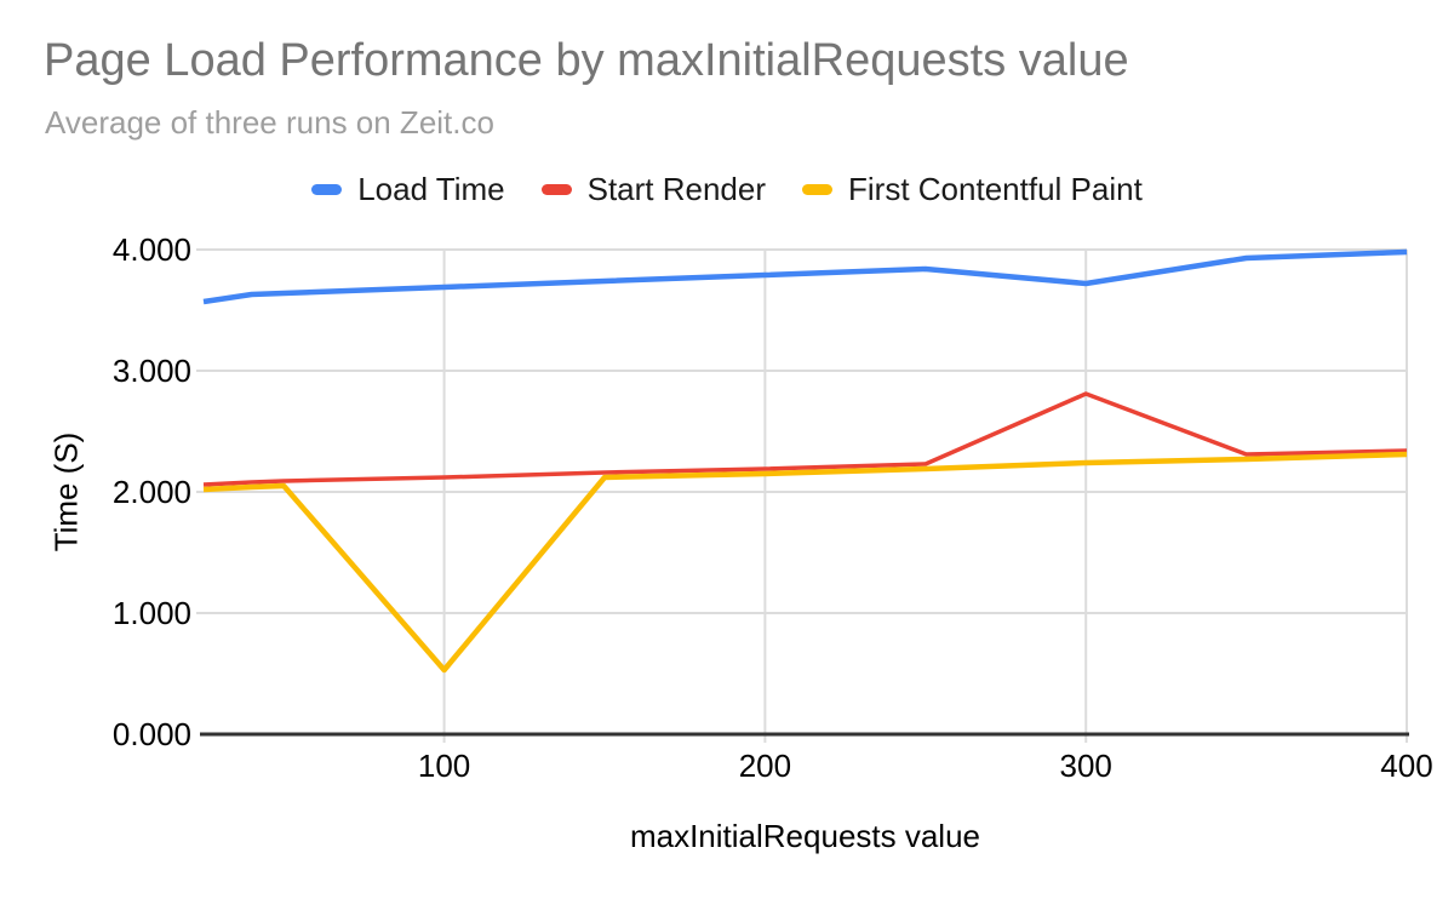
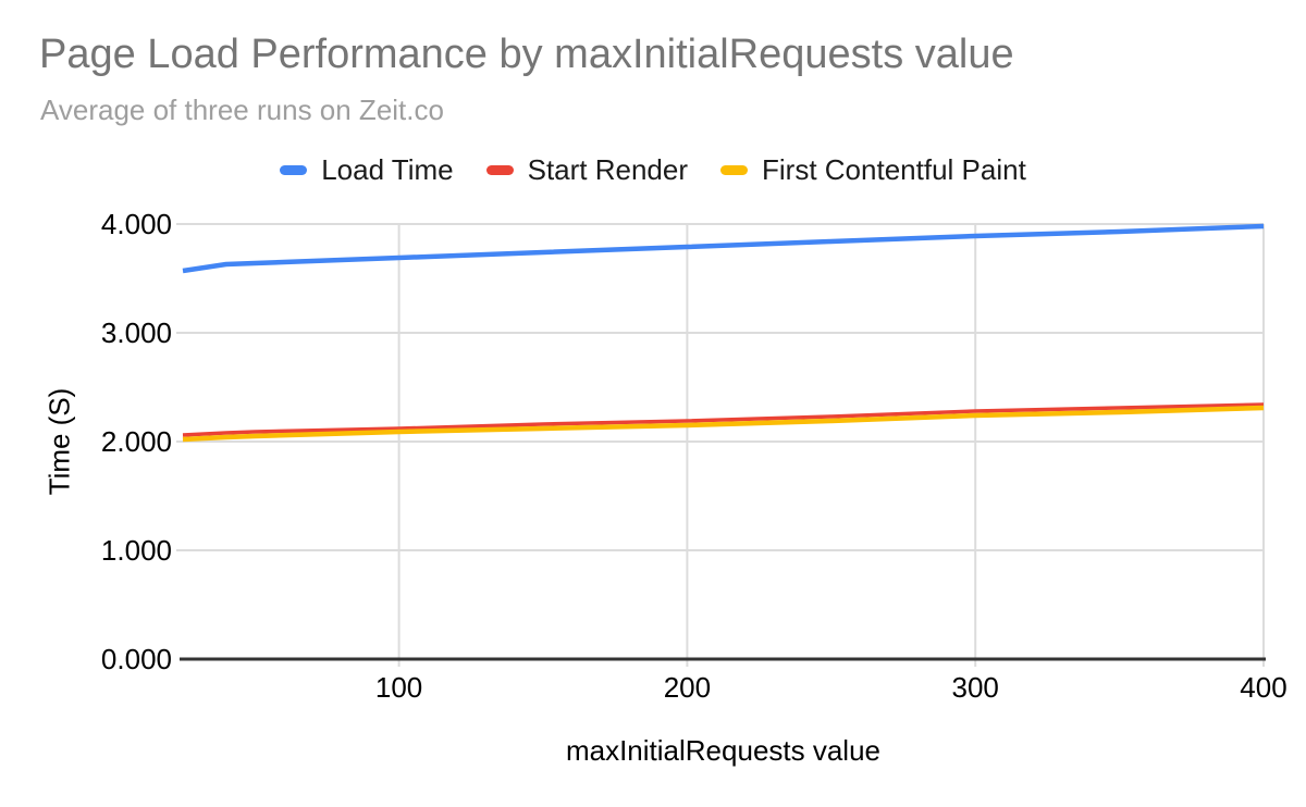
First Contentful Paint/100: 0.53 -> 2.09
Load Time/300: 3.72 -> 3.89
Start Render/300: 2.81 -> 2.28
